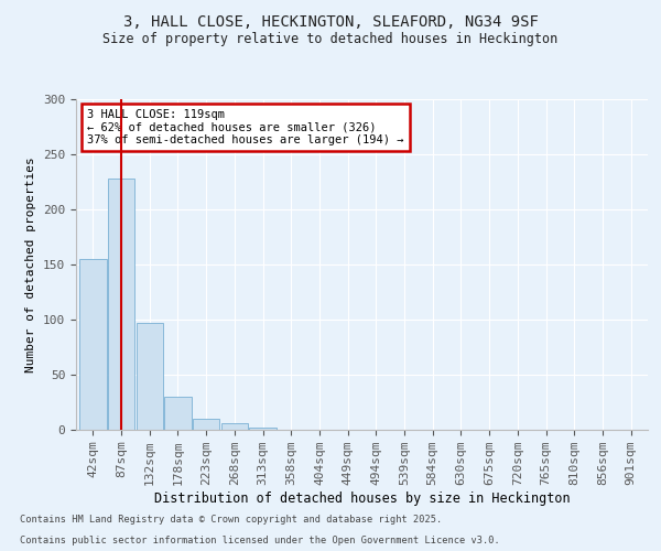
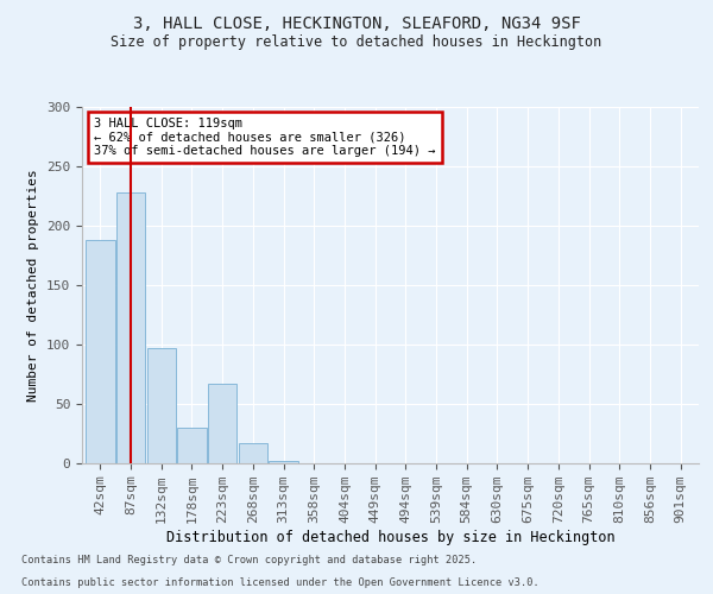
42sqm: 155 -> 188
223sqm: 10 -> 67
268sqm: 6 -> 17
